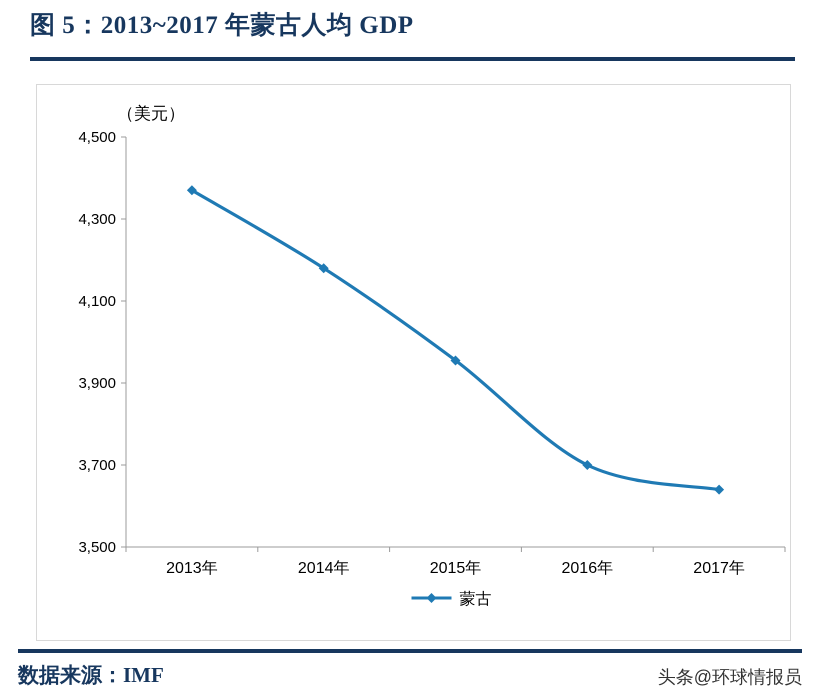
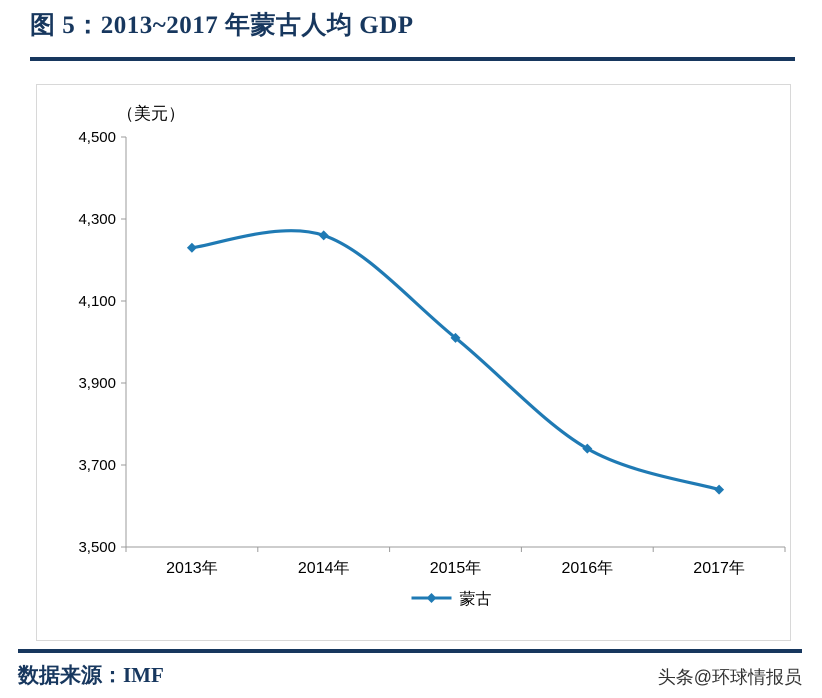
2013年: 4370 -> 4230
2014年: 4180 -> 4260
2015年: 3960 -> 4010
2016年: 3700 -> 3740
